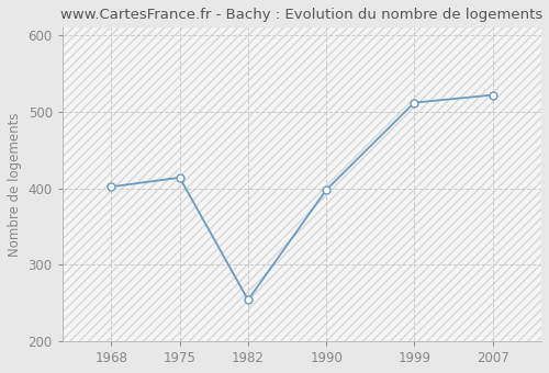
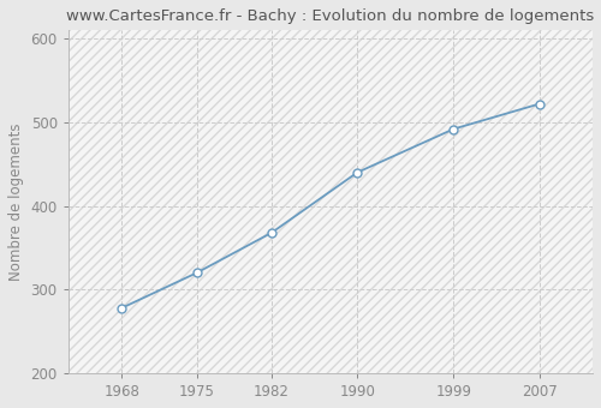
1968: 402 -> 278
1975: 414 -> 320
1982: 254 -> 368
1990: 398 -> 440
1999: 512 -> 492
